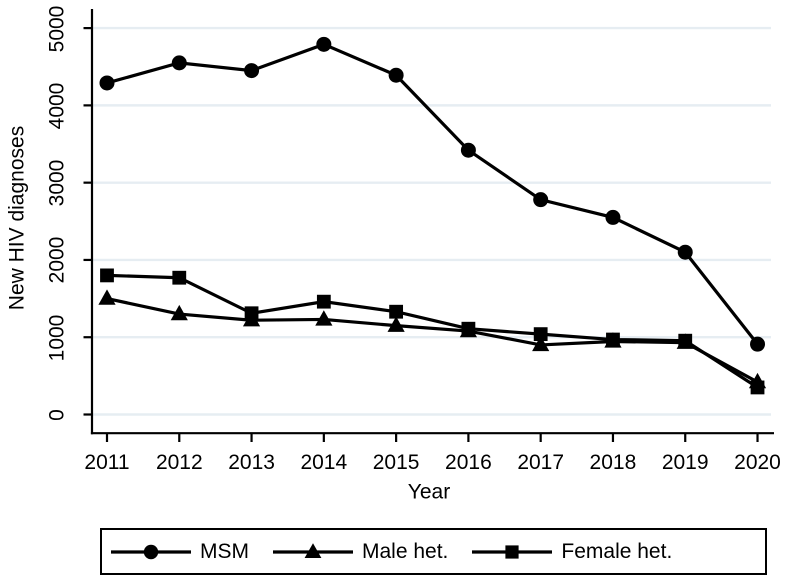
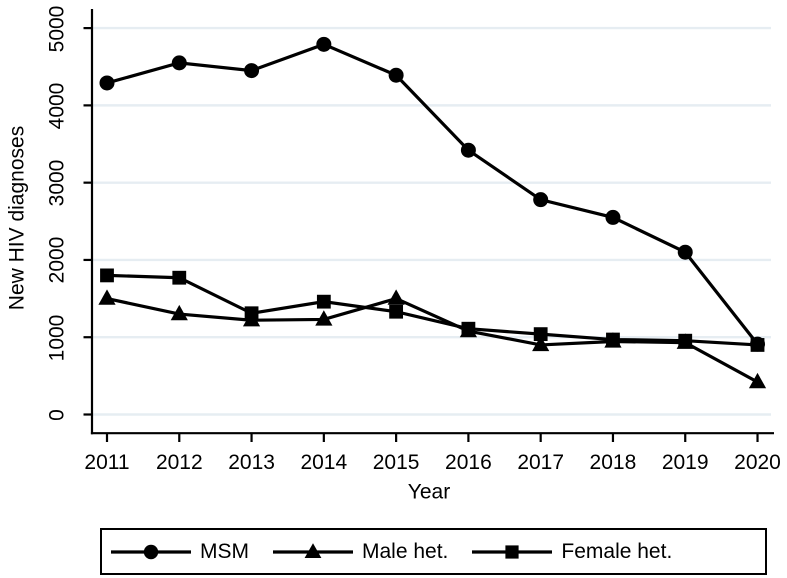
Male het./2015: 1200 -> 1500
Female het./2020: 400 -> 900
